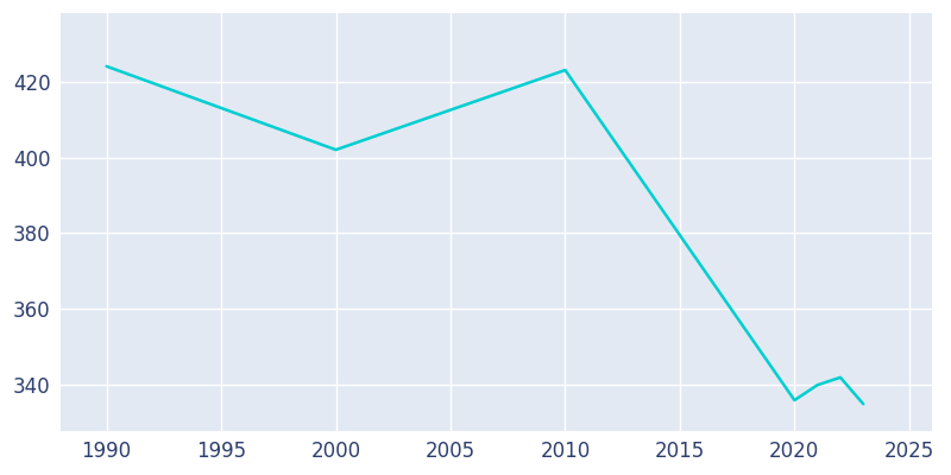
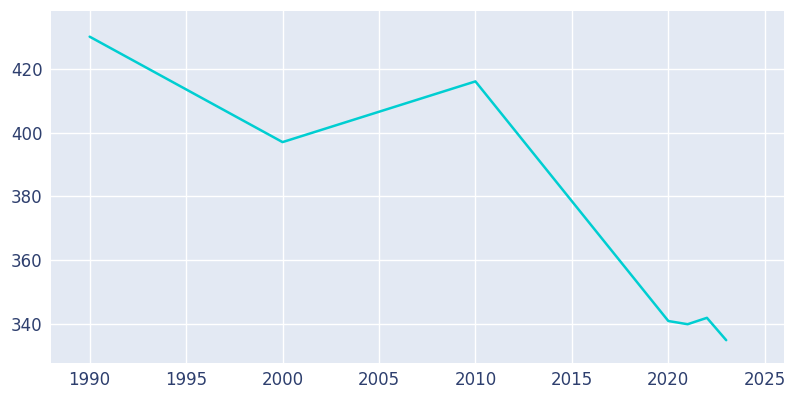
1990: 424 -> 430
2000: 402 -> 397
2010: 423 -> 416
2020: 336 -> 341
